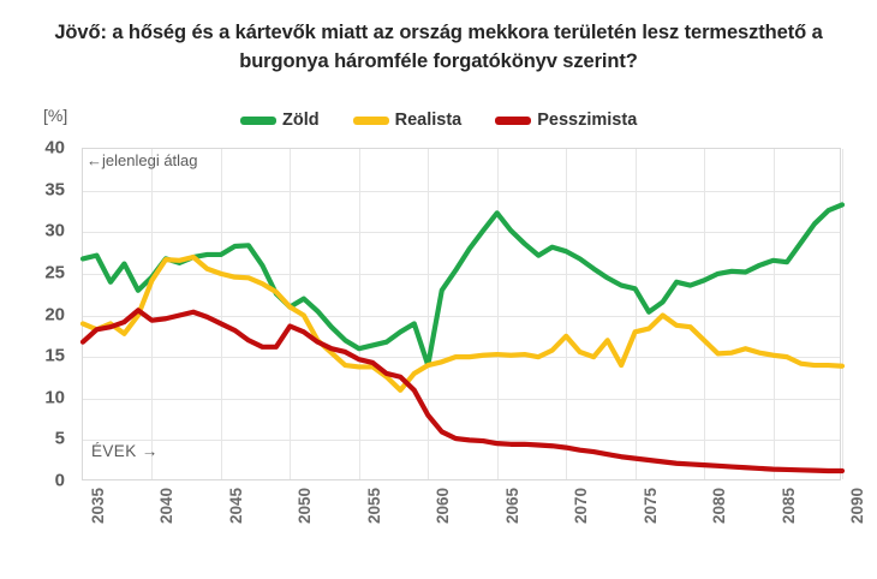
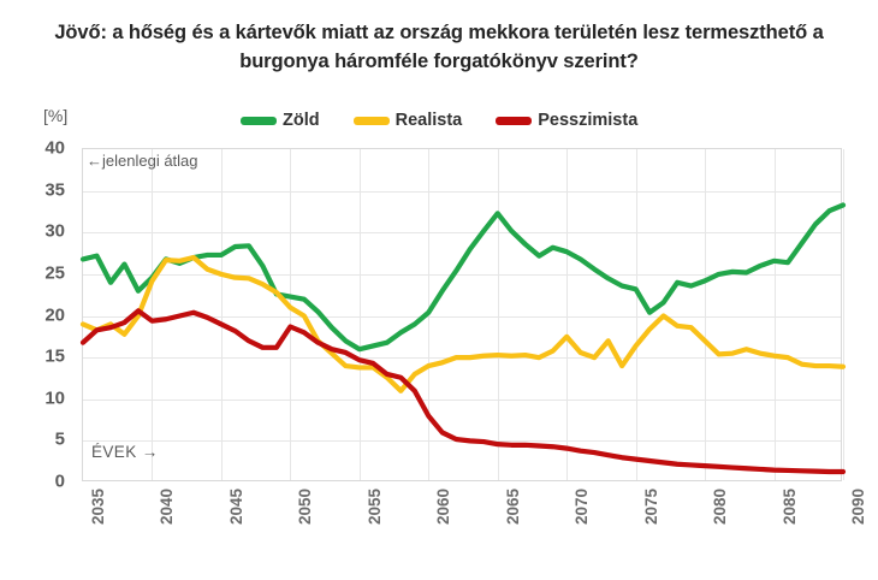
Zöld/2050: 21 -> 22
Zöld/2060: 14 -> 20
Realista/2075: 18 -> 16
